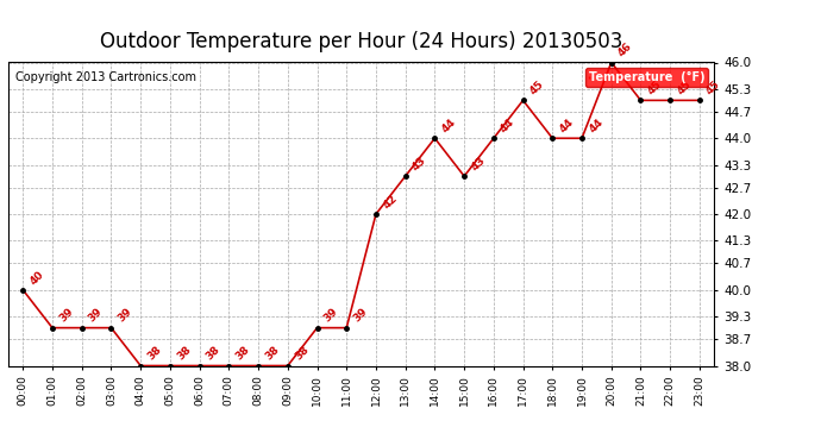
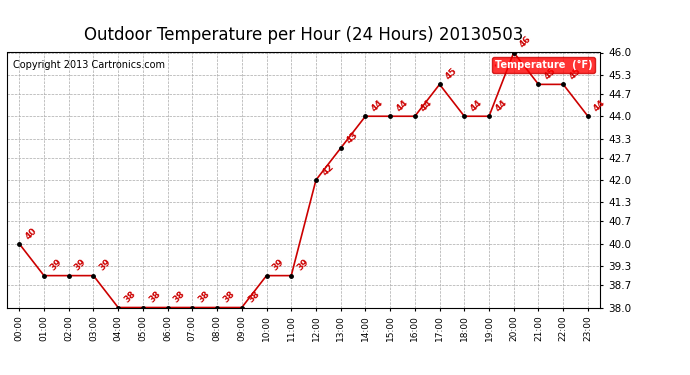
15:00: 43 -> 44
23:00: 45 -> 44
